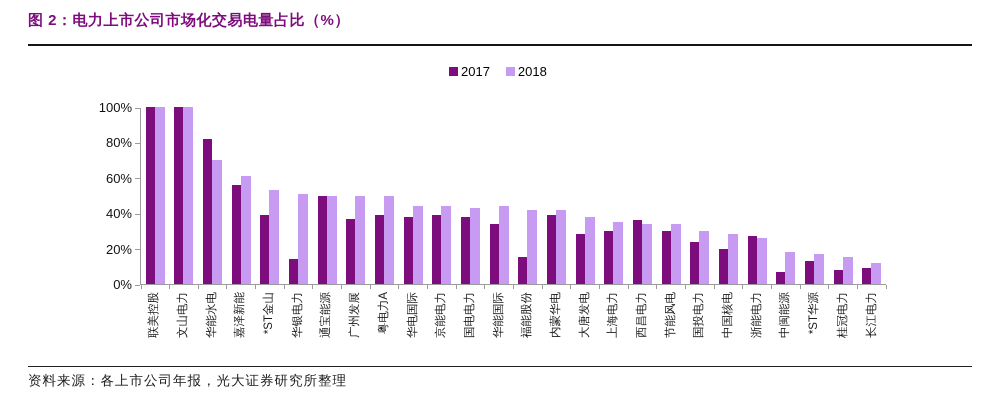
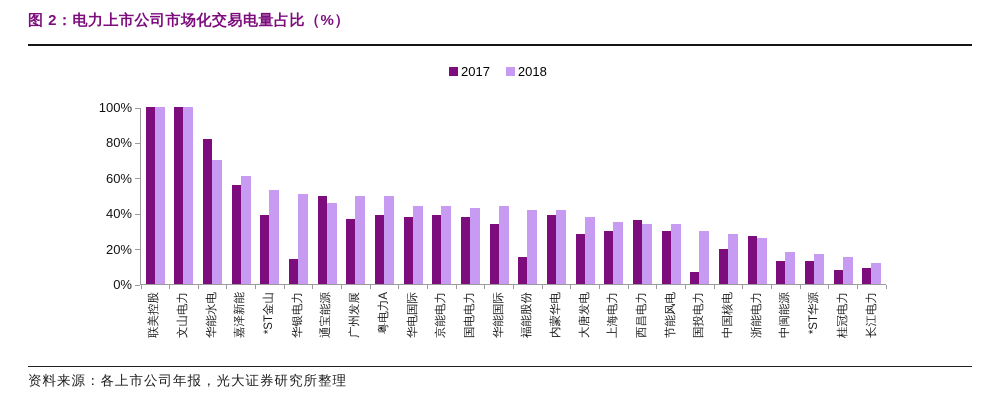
2018/通宝能源: 50% -> 46%
2017/国投电力: 24% -> 7%
2017/中闽能源: 7% -> 13%
